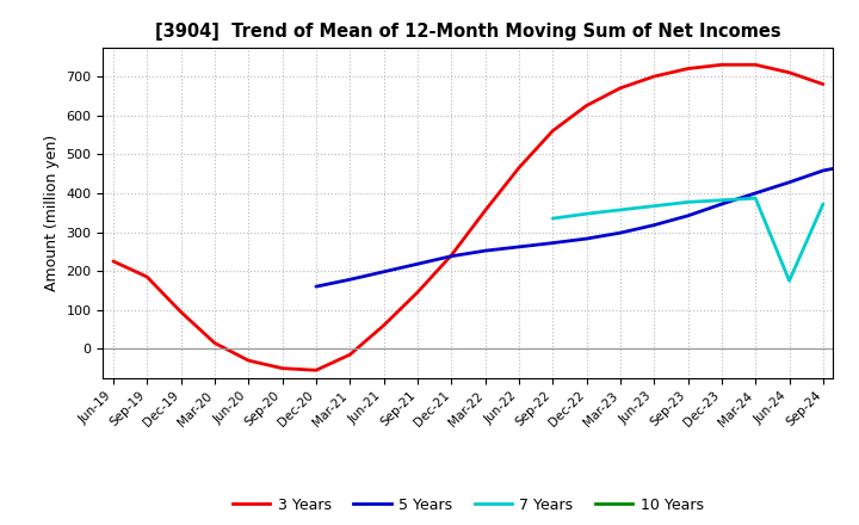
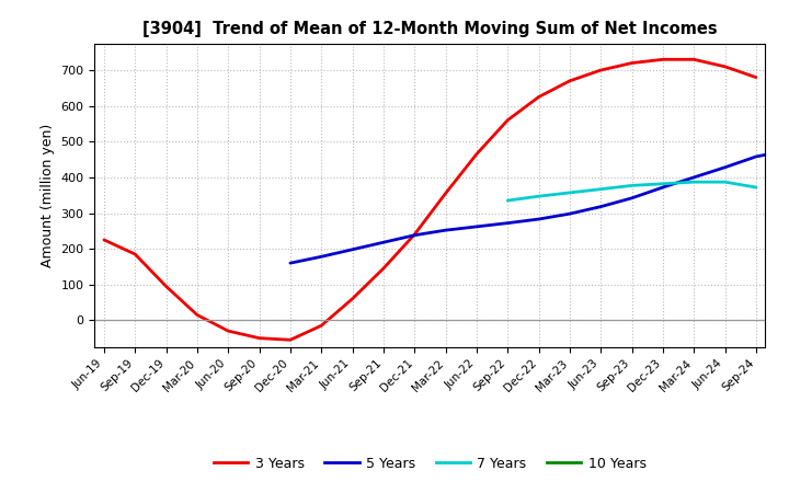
7 Years/Jun-24: 175 -> 387
